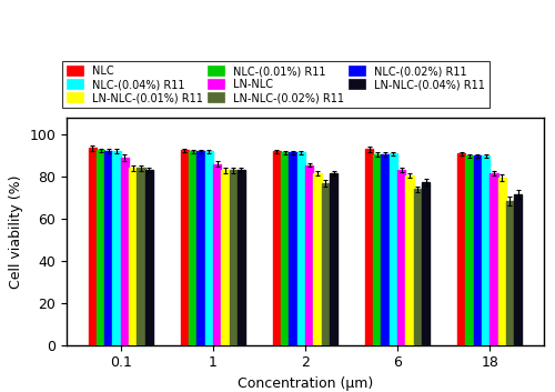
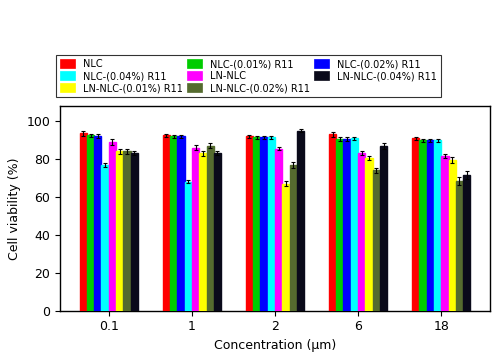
NLC-(0.04%) R11/0.1: 92 -> 77
NLC-(0.04%) R11/1: 92 -> 68
LN-NLC-(0.02%) R11/1: 83 -> 87
LN-NLC-(0.01%) R11/2: 82 -> 67
LN-NLC-(0.04%) R11/2: 82 -> 95
LN-NLC-(0.04%) R11/6: 78 -> 87
